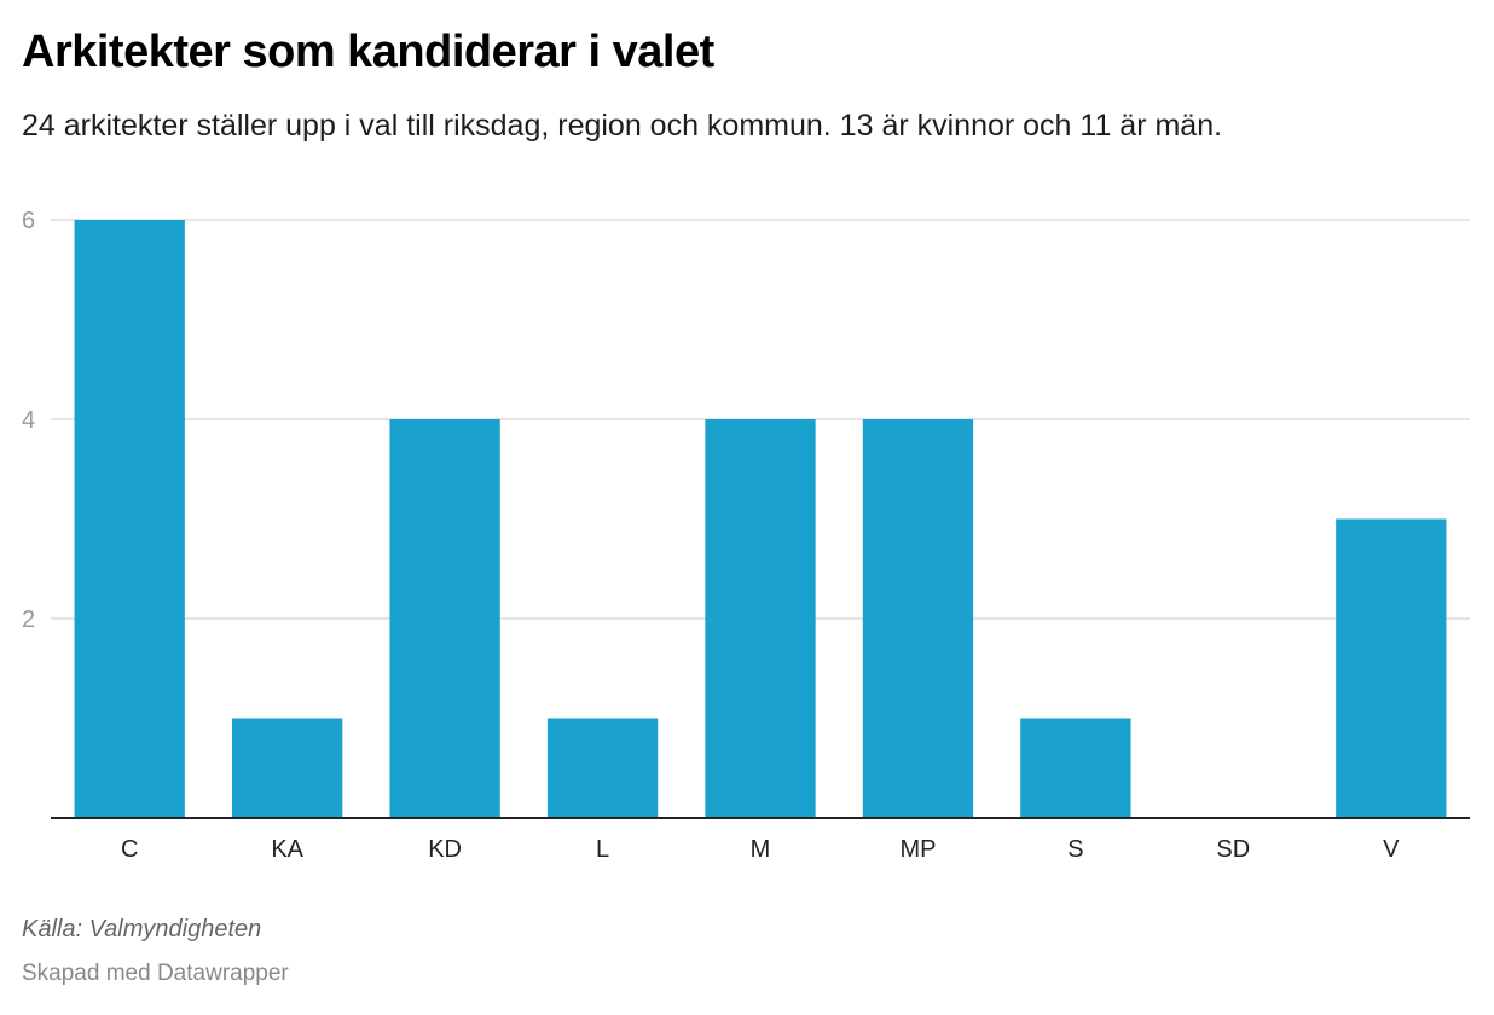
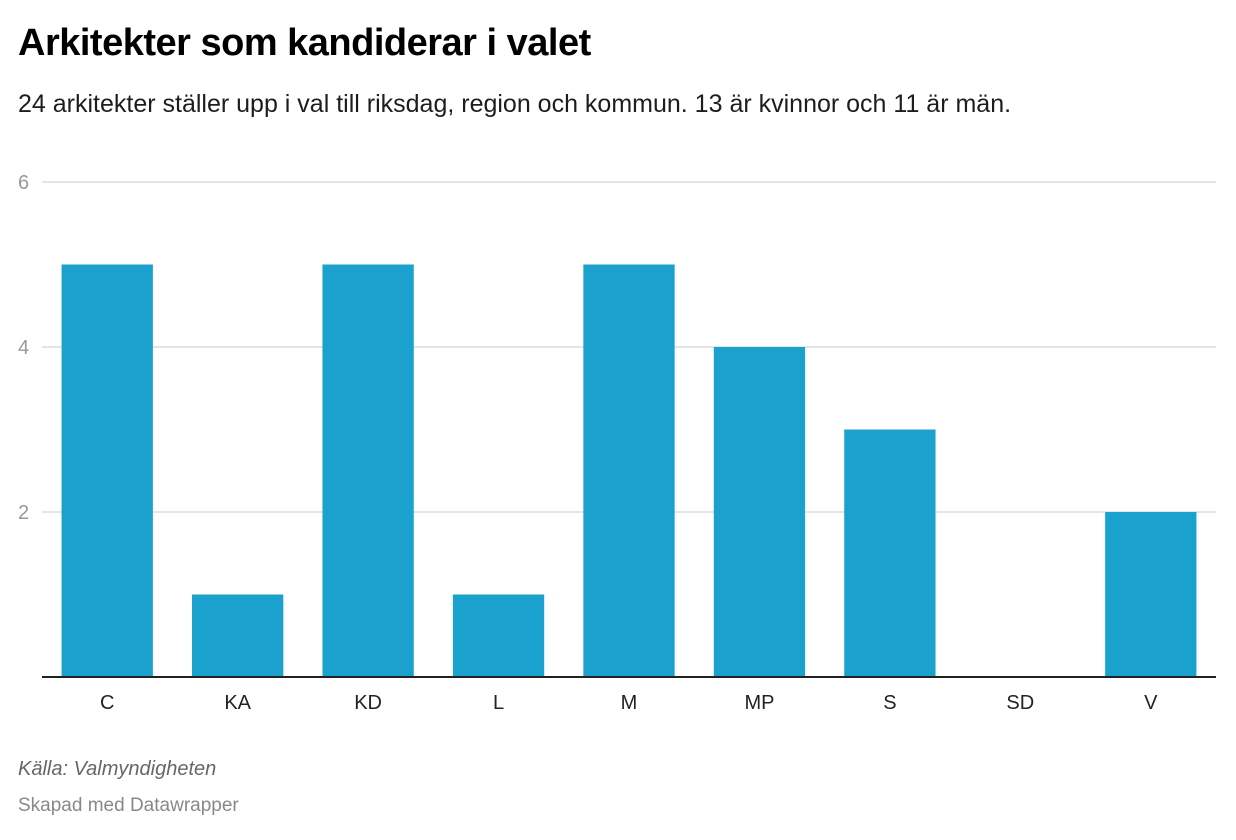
C: 6 -> 5
KD: 4 -> 5
M: 4 -> 5
S: 1 -> 3
V: 3 -> 2
